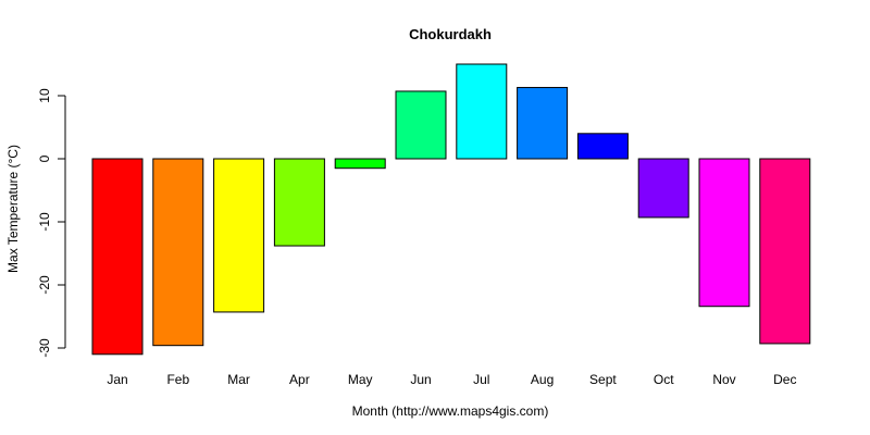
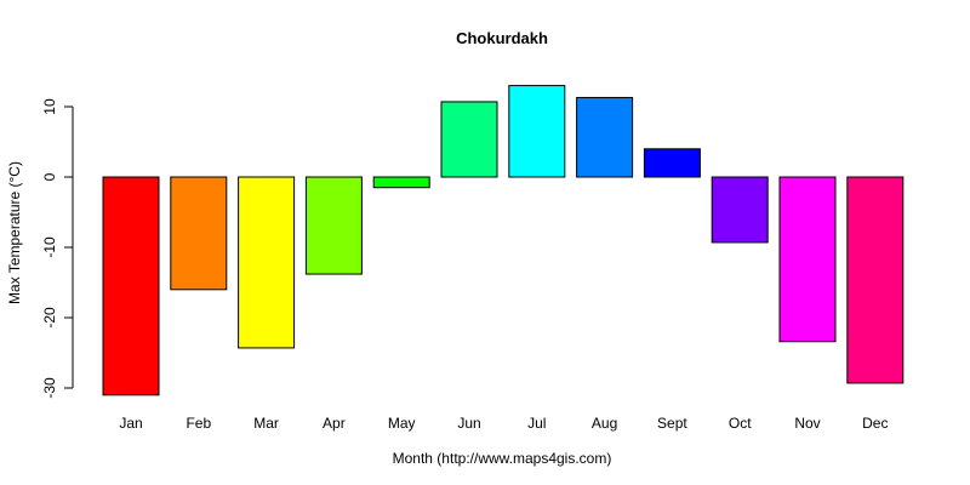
Feb: -30 -> -16
Jul: 15 -> 13
